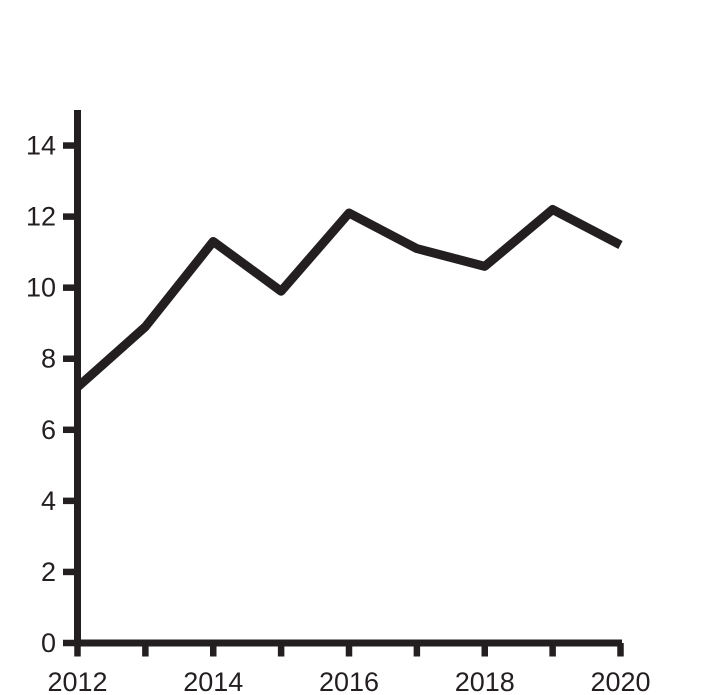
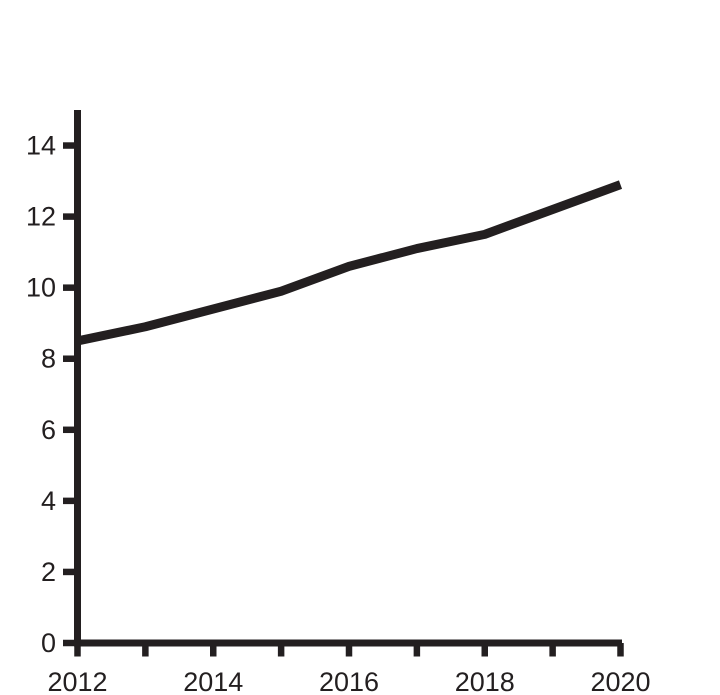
2012: 7.2 -> 8.5
2014: 11.3 -> 9.4
2016: 12.1 -> 10.6
2018: 10.6 -> 11.5
2020: 11.2 -> 12.9
